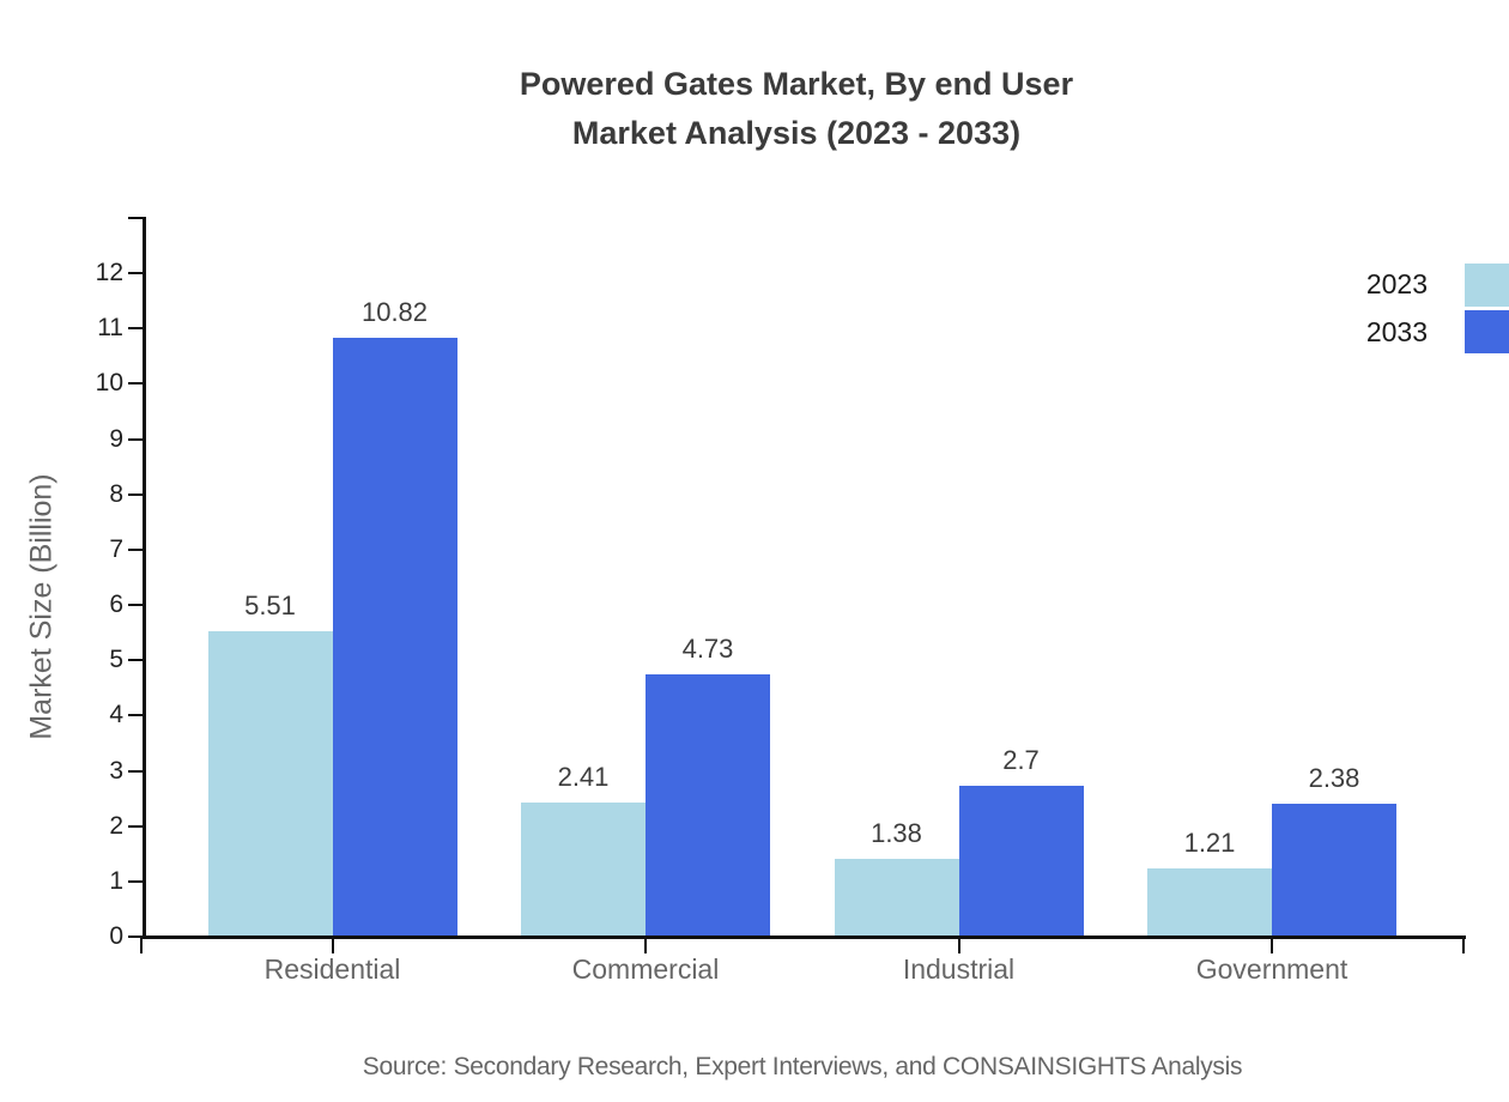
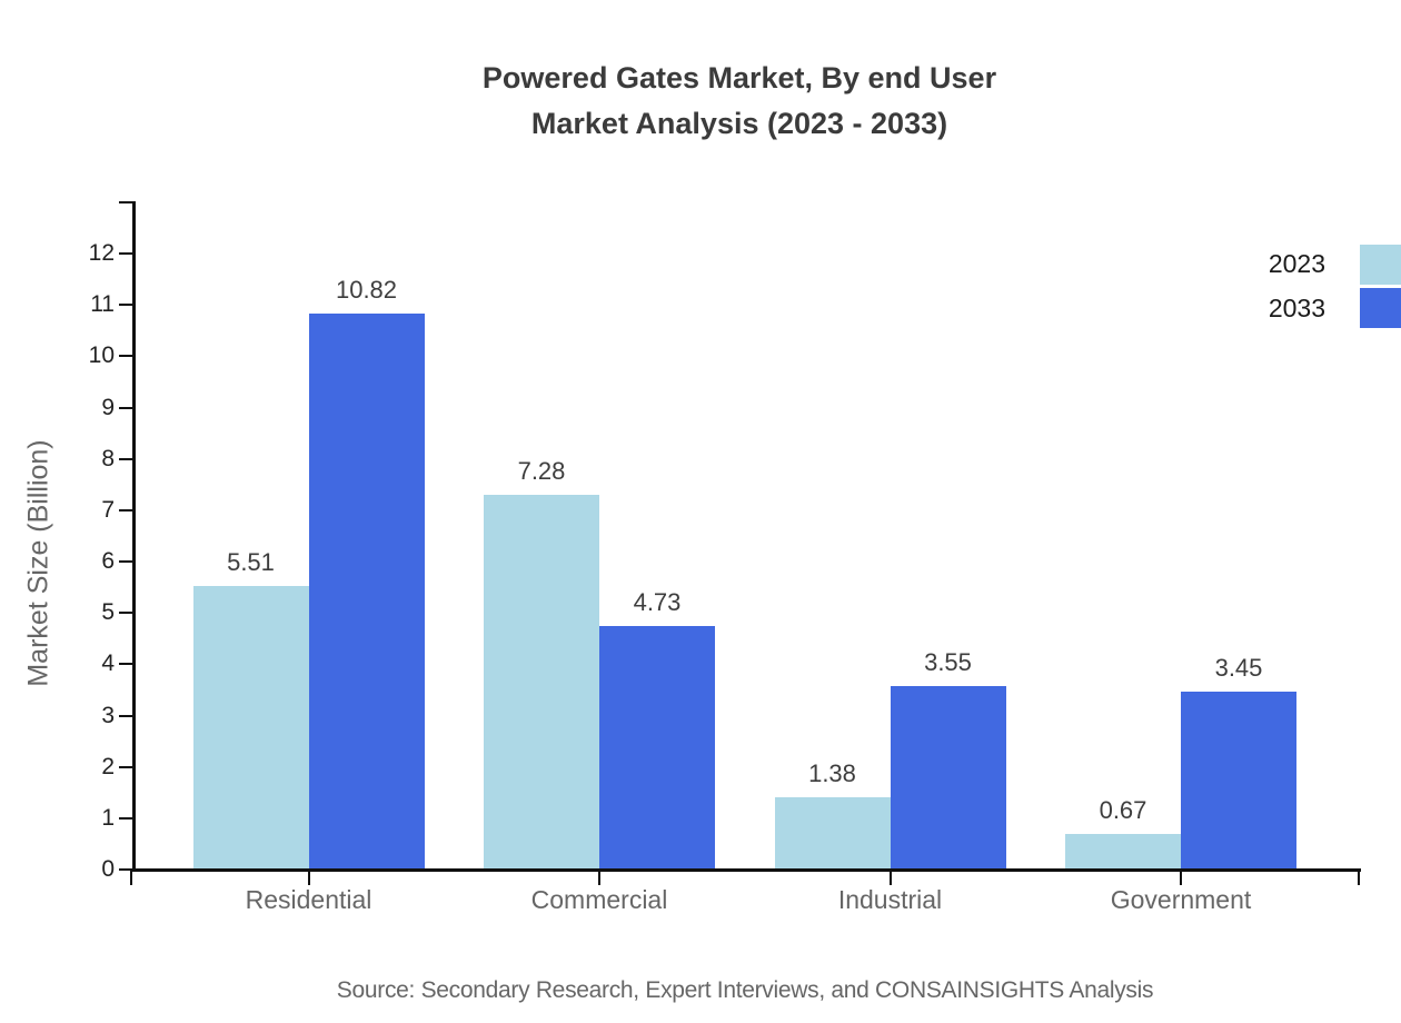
2023/Commercial: 2.41 -> 7.28
2033/Industrial: 2.7 -> 3.55
2023/Government: 1.21 -> 0.67
2033/Government: 2.38 -> 3.45
